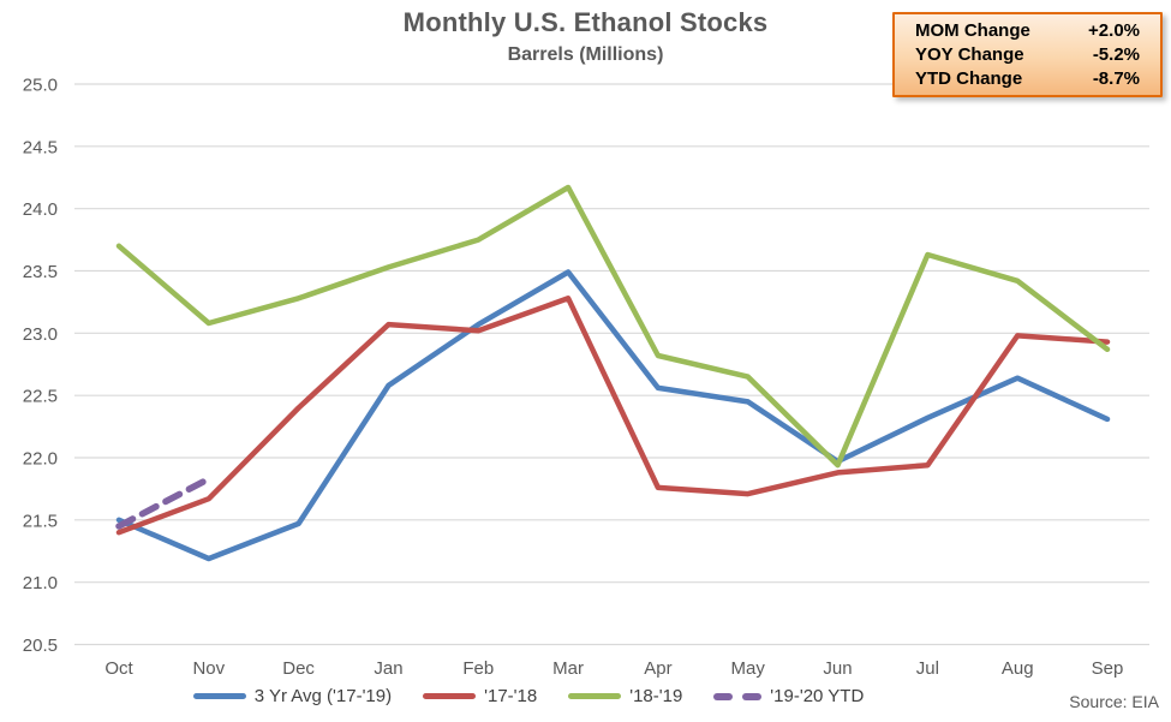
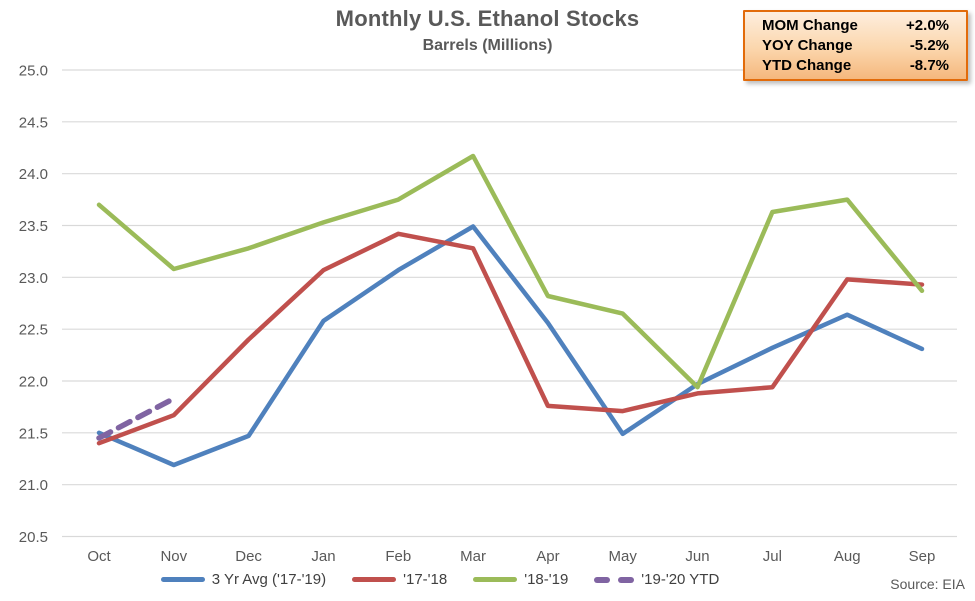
'17-'18/Feb: 23.02 -> 23.42
3 Yr Avg ('17-'19)/May: 22.45 -> 21.49
'18-'19/Aug: 23.42 -> 23.75
